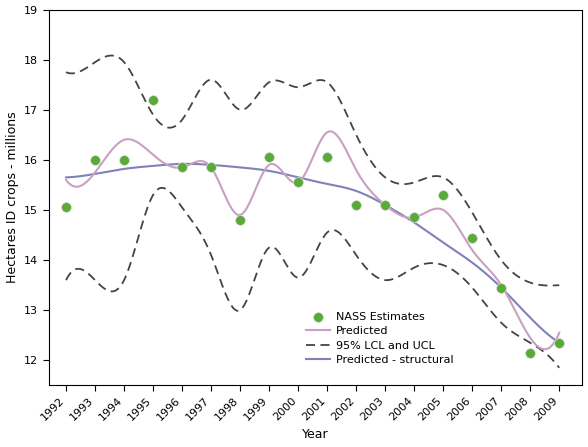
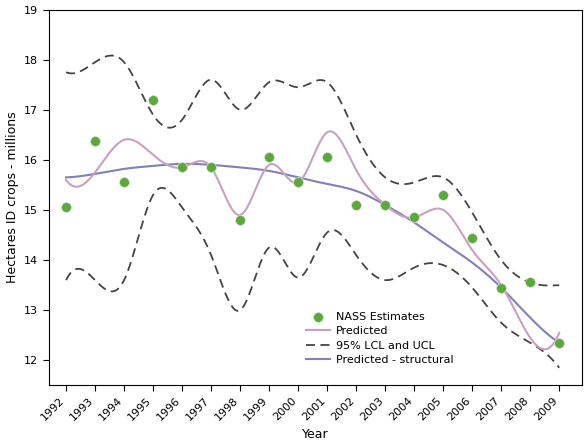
NASS Estimates/1993: 16.00 -> 16.38
NASS Estimates/1994: 16.00 -> 15.56
NASS Estimates/2008: 12.15 -> 13.56
